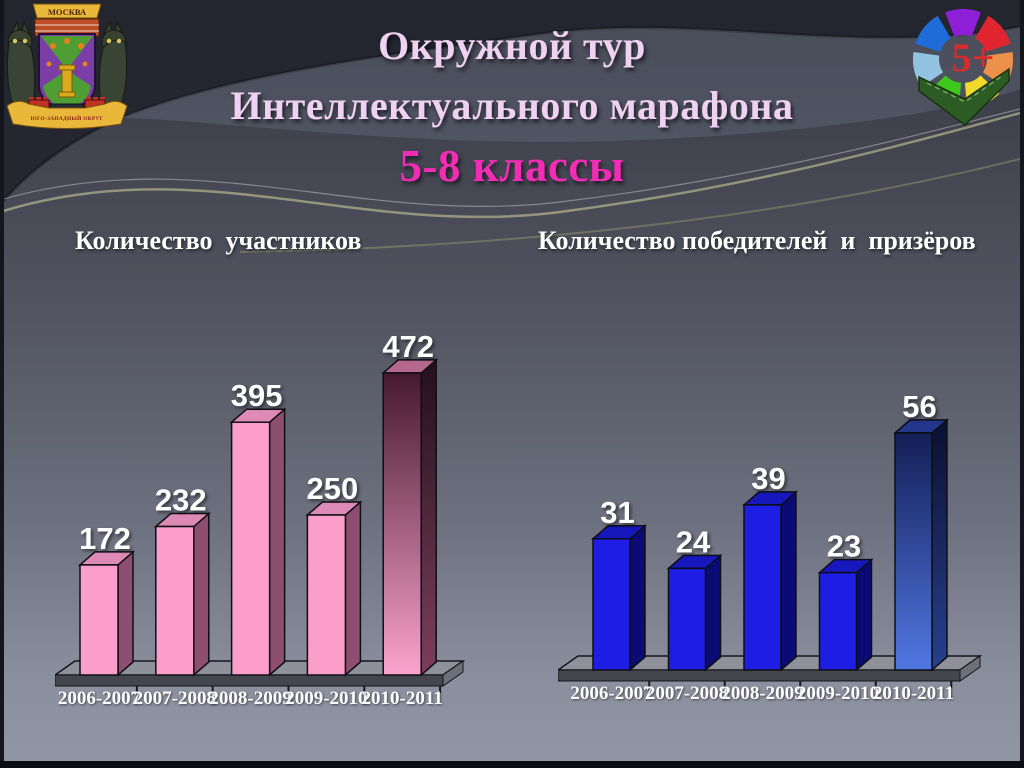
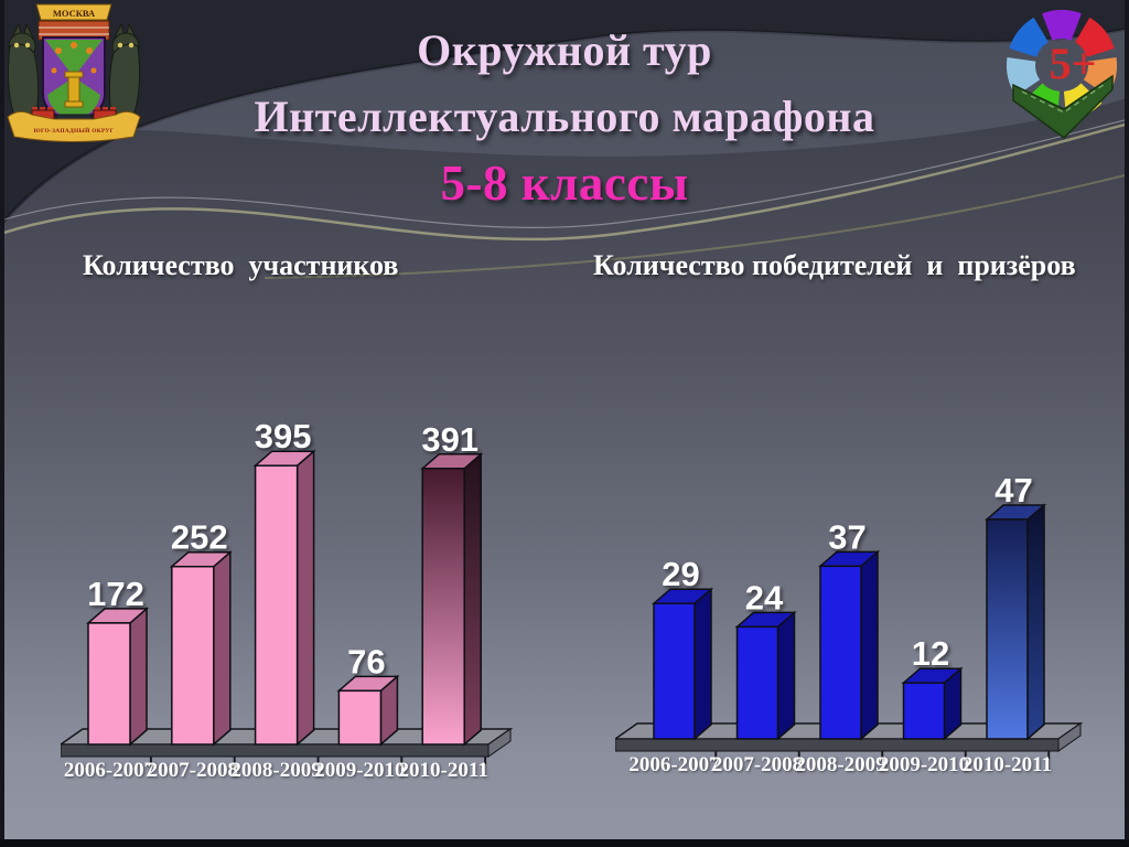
Количество участников/2007-2008: 232 -> 252
Количество участников/2009-2010: 250 -> 76
Количество участников/2010-2011: 472 -> 391
Количество победителей и призёров/2006-2007: 31 -> 29
Количество победителей и призёров/2008-2009: 39 -> 37
Количество победителей и призёров/2009-2010: 23 -> 12
Количество победителей и призёров/2010-2011: 56 -> 47
